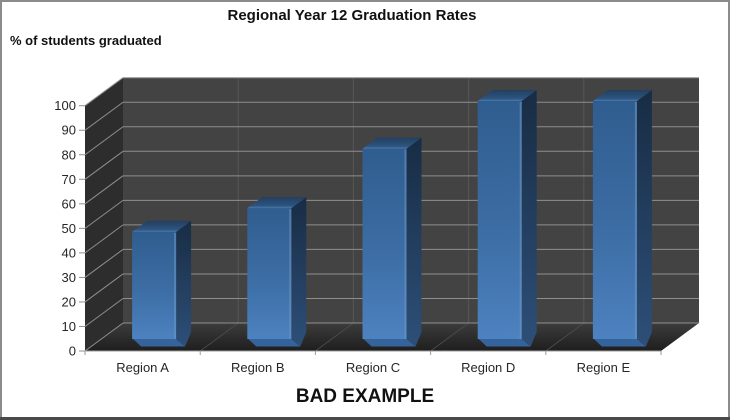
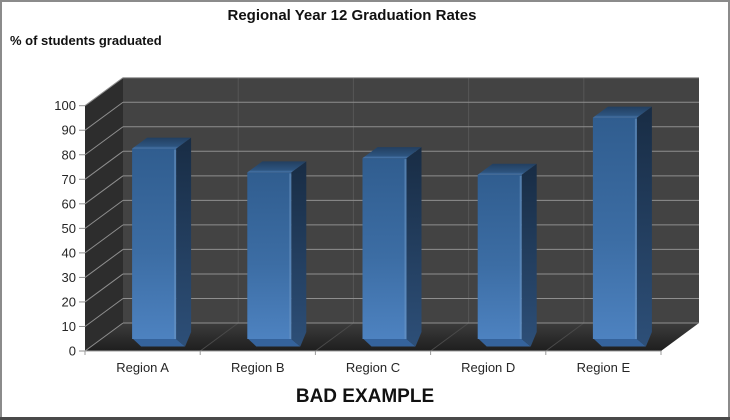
Region A: 45 -> 80
Region B: 55 -> 70
Region C: 80 -> 76
Region D: 100 -> 69
Region E: 100 -> 93
